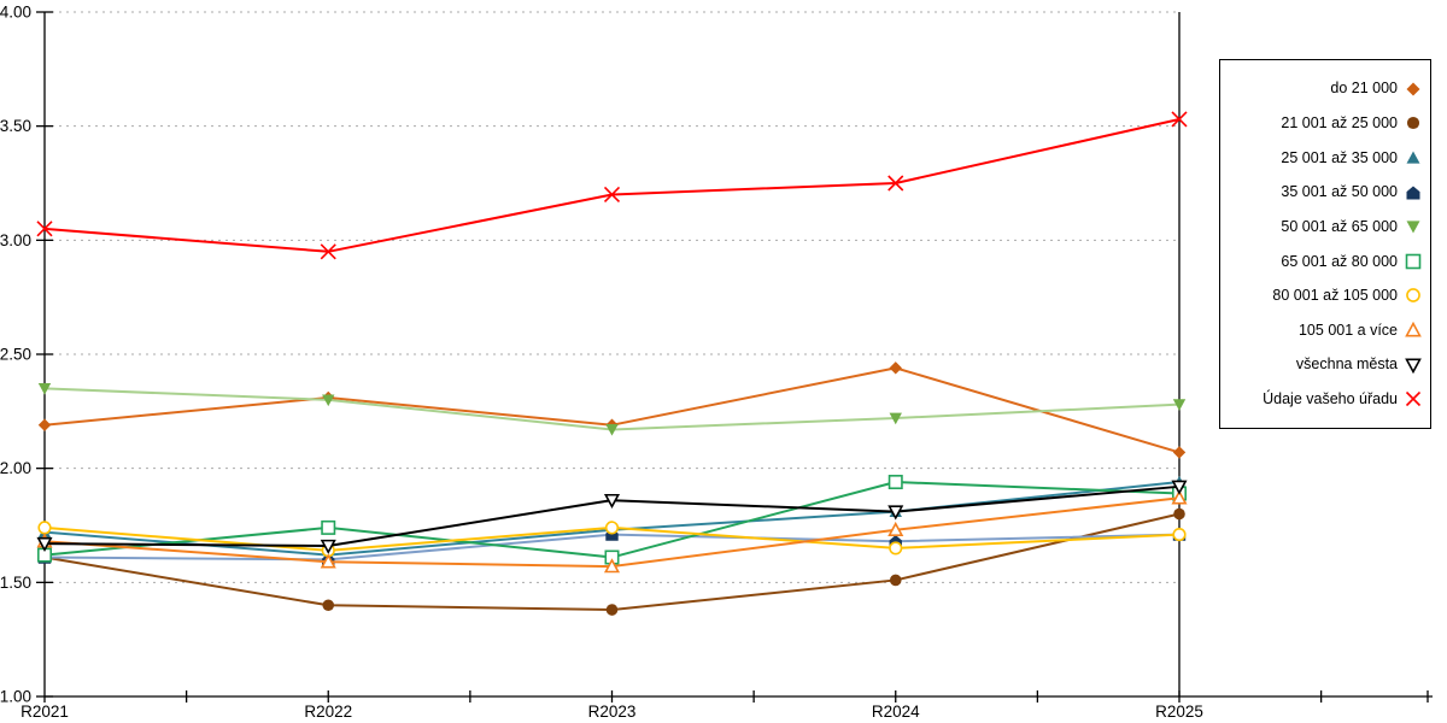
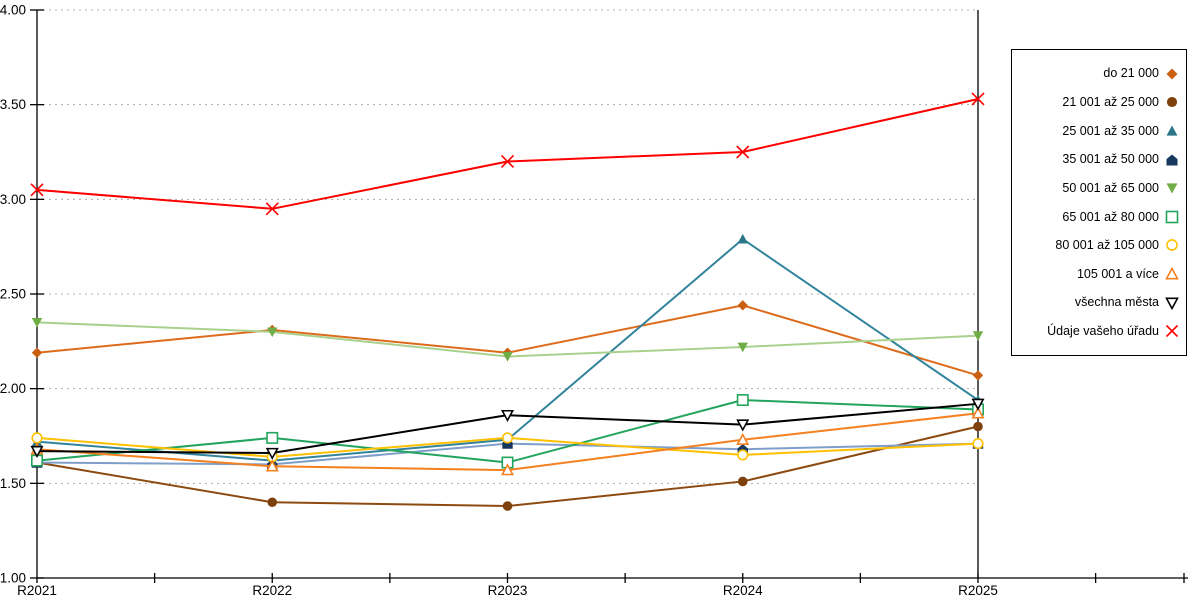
25 001 až 35 000/R2024: 1.81 -> 2.79
